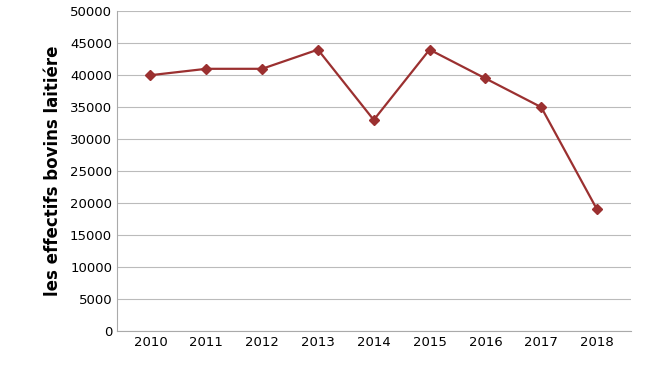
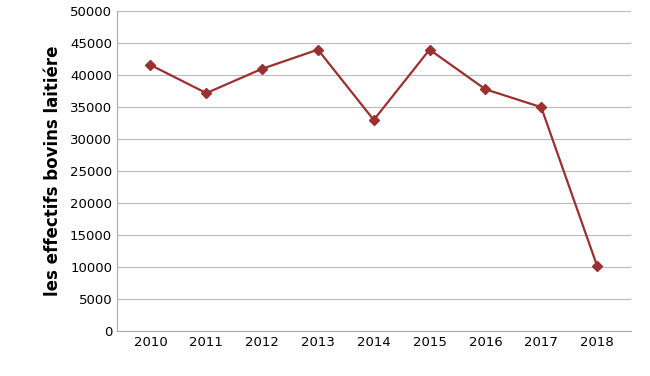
2010: 40000 -> 41600
2011: 41000 -> 37200
2016: 39500 -> 37800
2018: 19000 -> 10200
